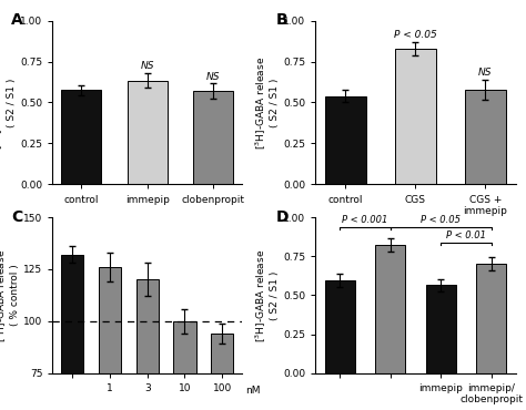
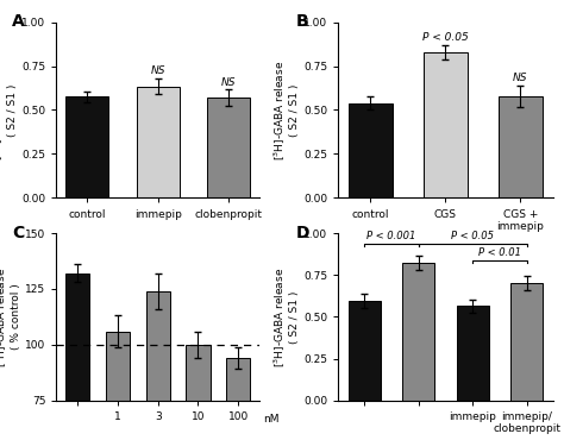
1: 126 -> 106
3: 120 -> 124
